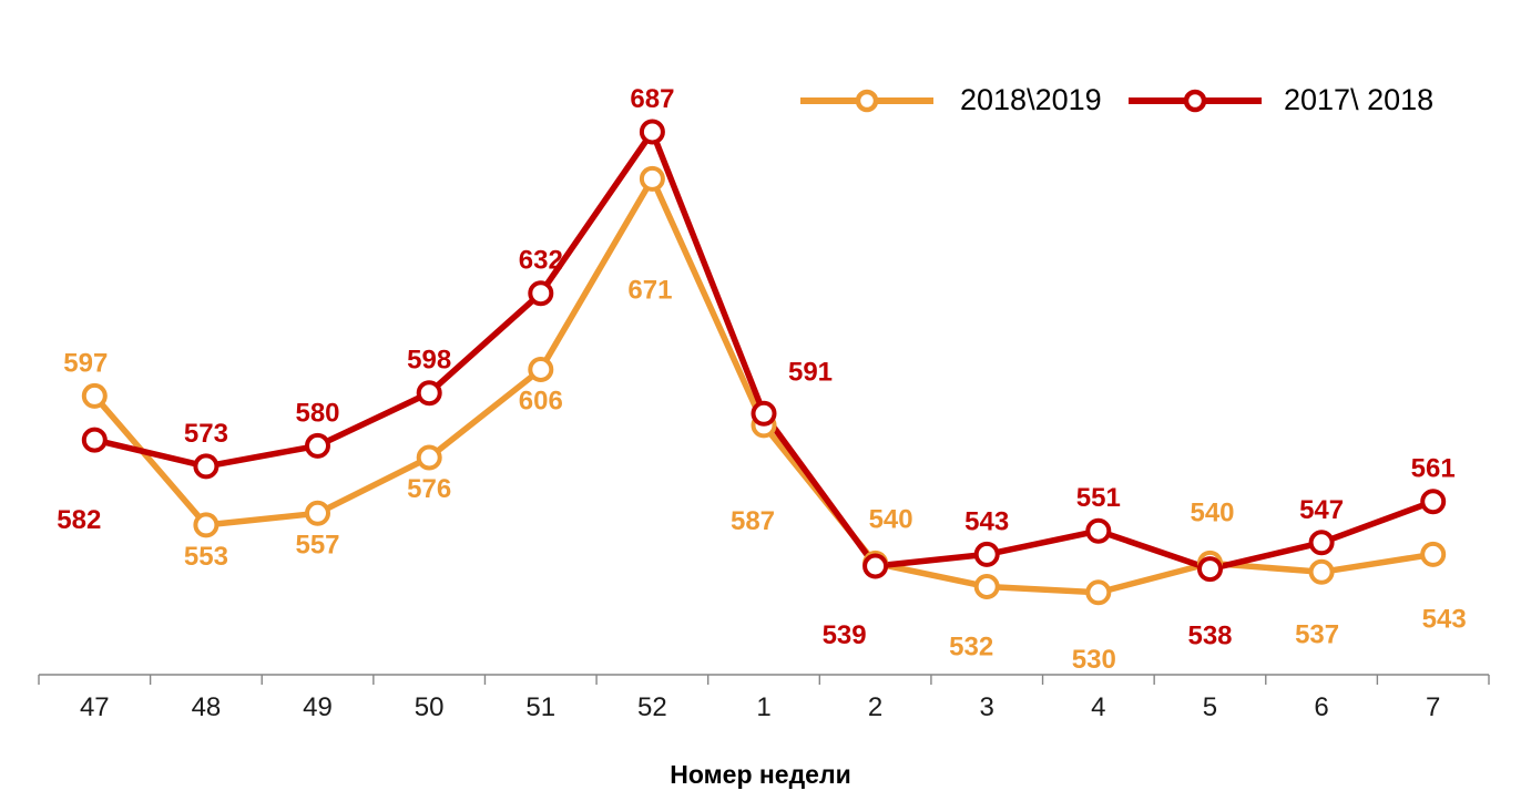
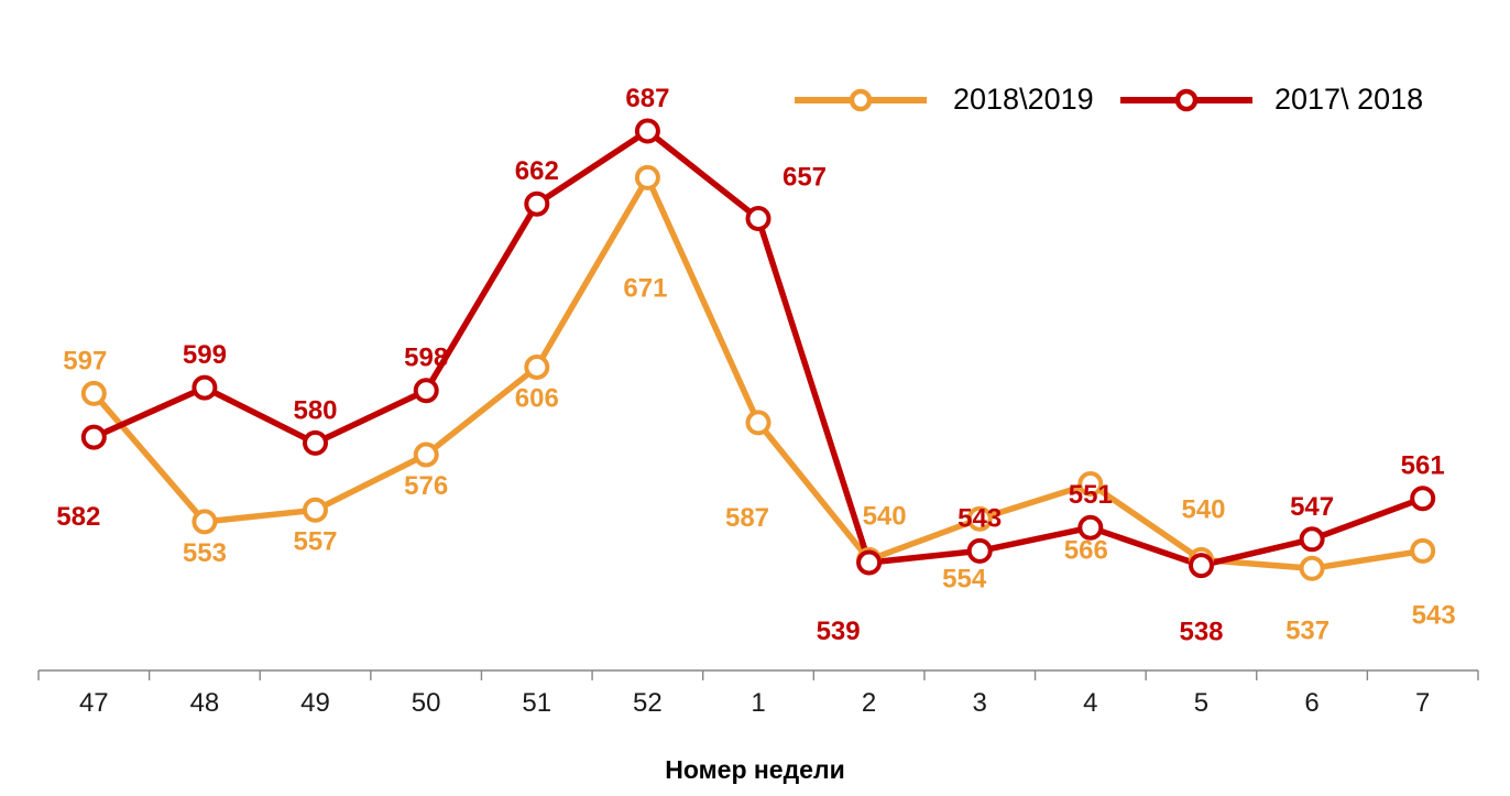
2017\ 2018/48: 573 -> 599
2017\ 2018/51: 632 -> 662
2017\ 2018/1: 591 -> 657
2018\2019/3: 532 -> 554
2018\2019/4: 530 -> 566
